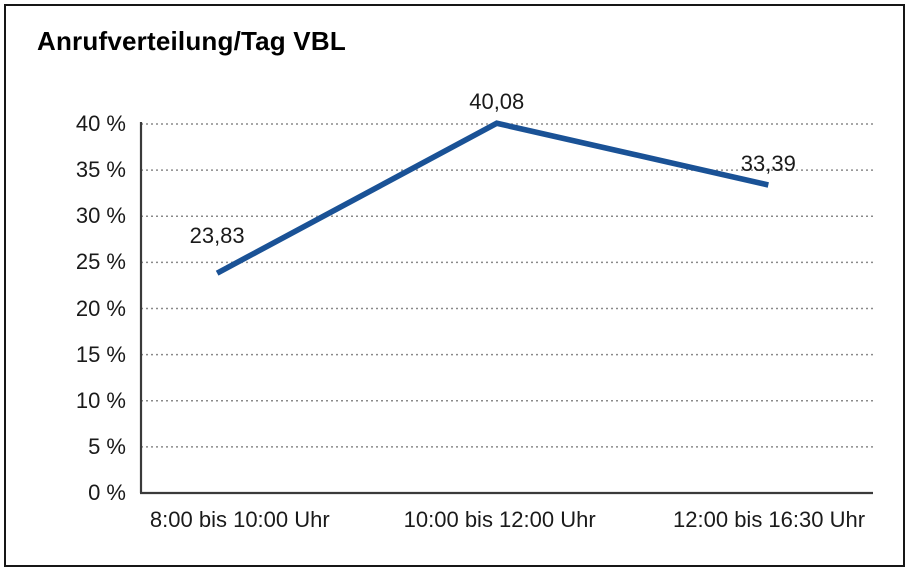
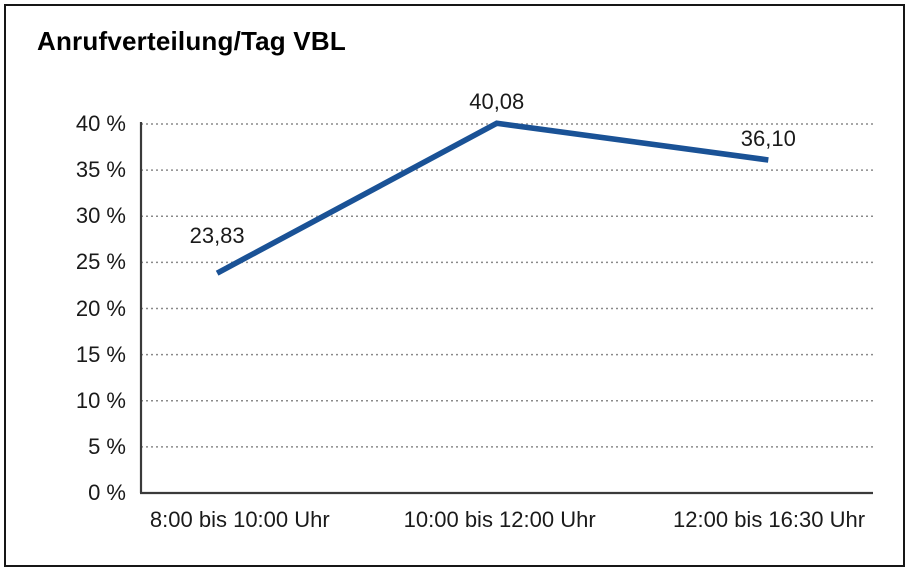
12:00 bis 16:30 Uhr: 33,39 -> 36,10
